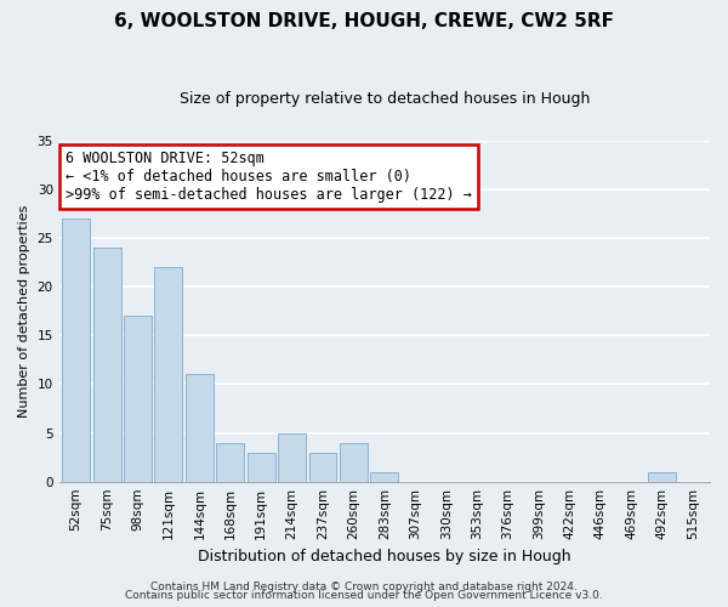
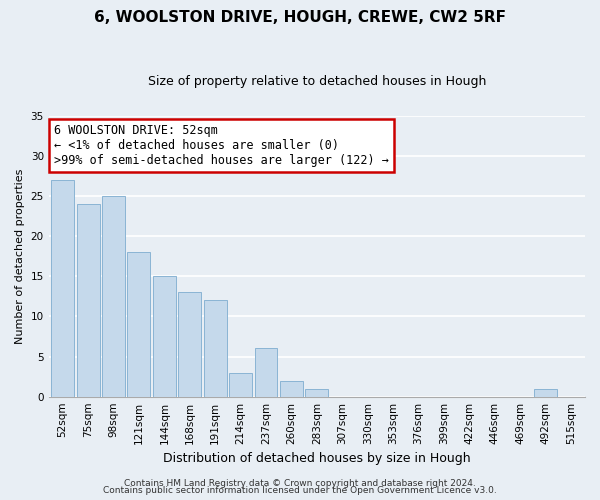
98sqm: 17 -> 25
121sqm: 22 -> 18
144sqm: 11 -> 15
168sqm: 4 -> 13
191sqm: 3 -> 12
214sqm: 5 -> 3
237sqm: 3 -> 6
260sqm: 4 -> 2
